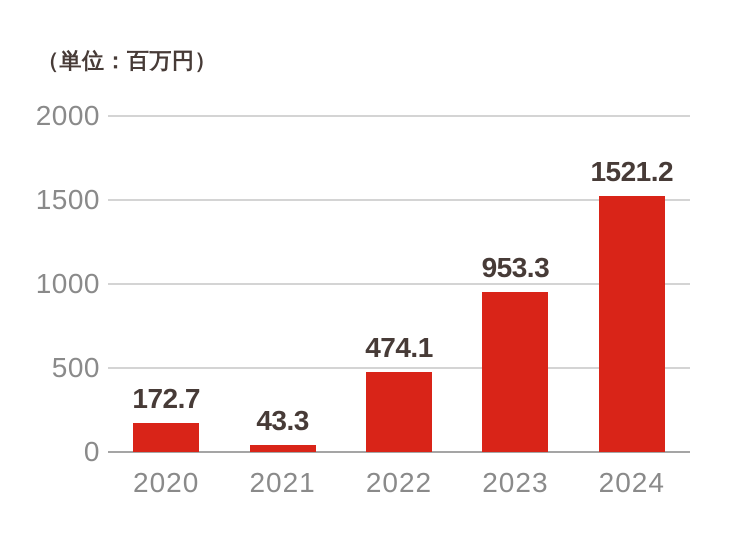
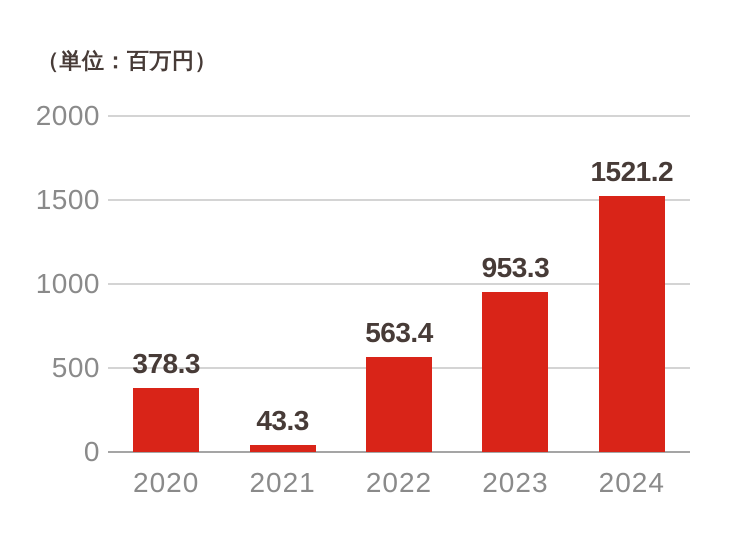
2020: 172.7 -> 378.3
2022: 474.1 -> 563.4
